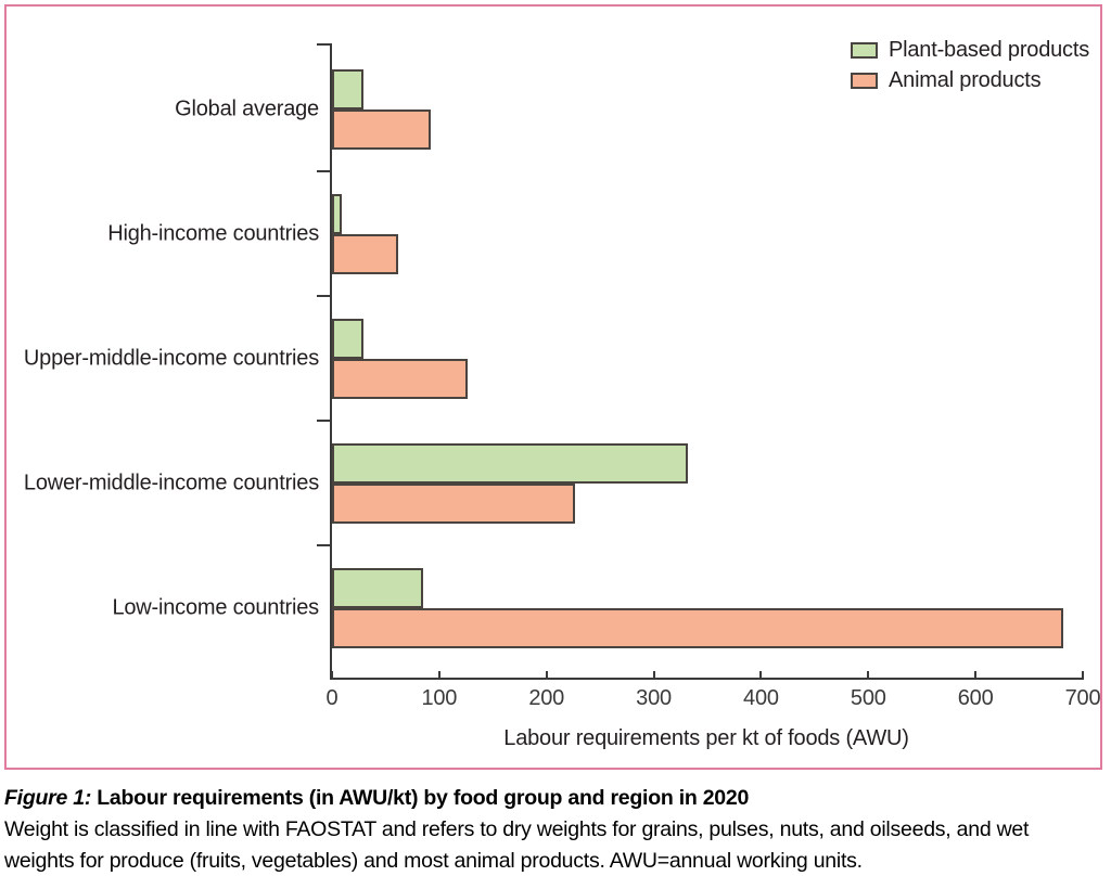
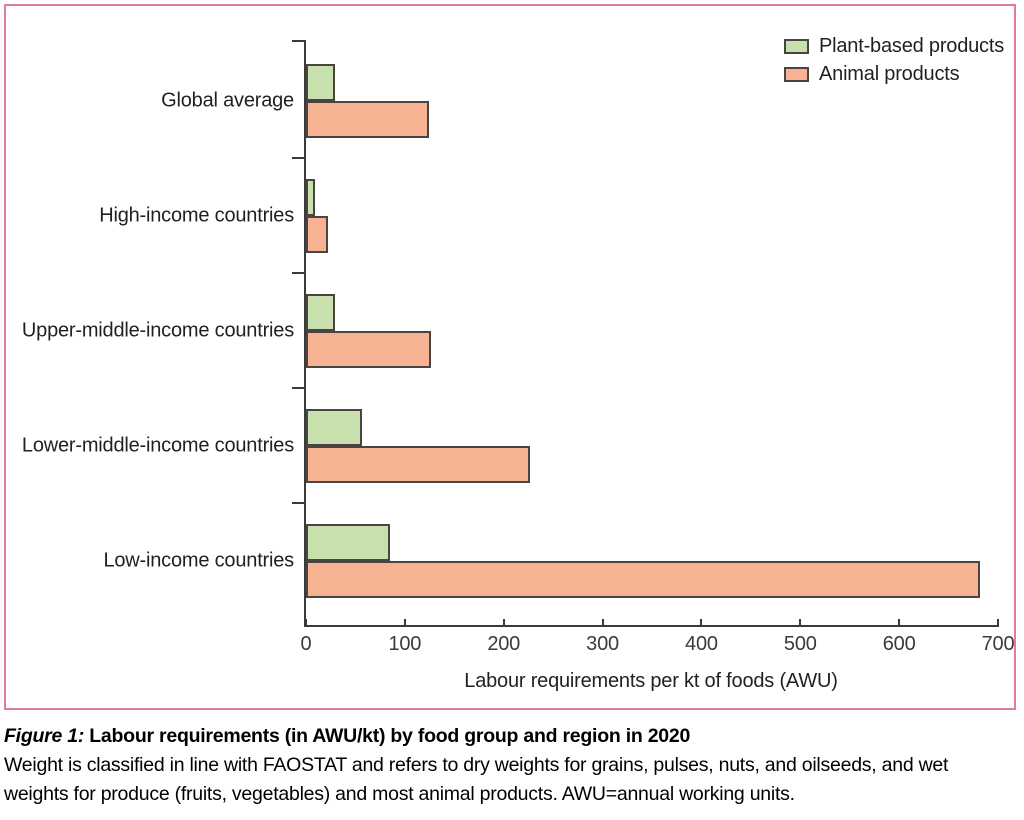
Animal products/Global average: 90 -> 120
Animal products/High-income countries: 60 -> 20
Plant-based products/Lower-middle-income countries: 330 -> 60
